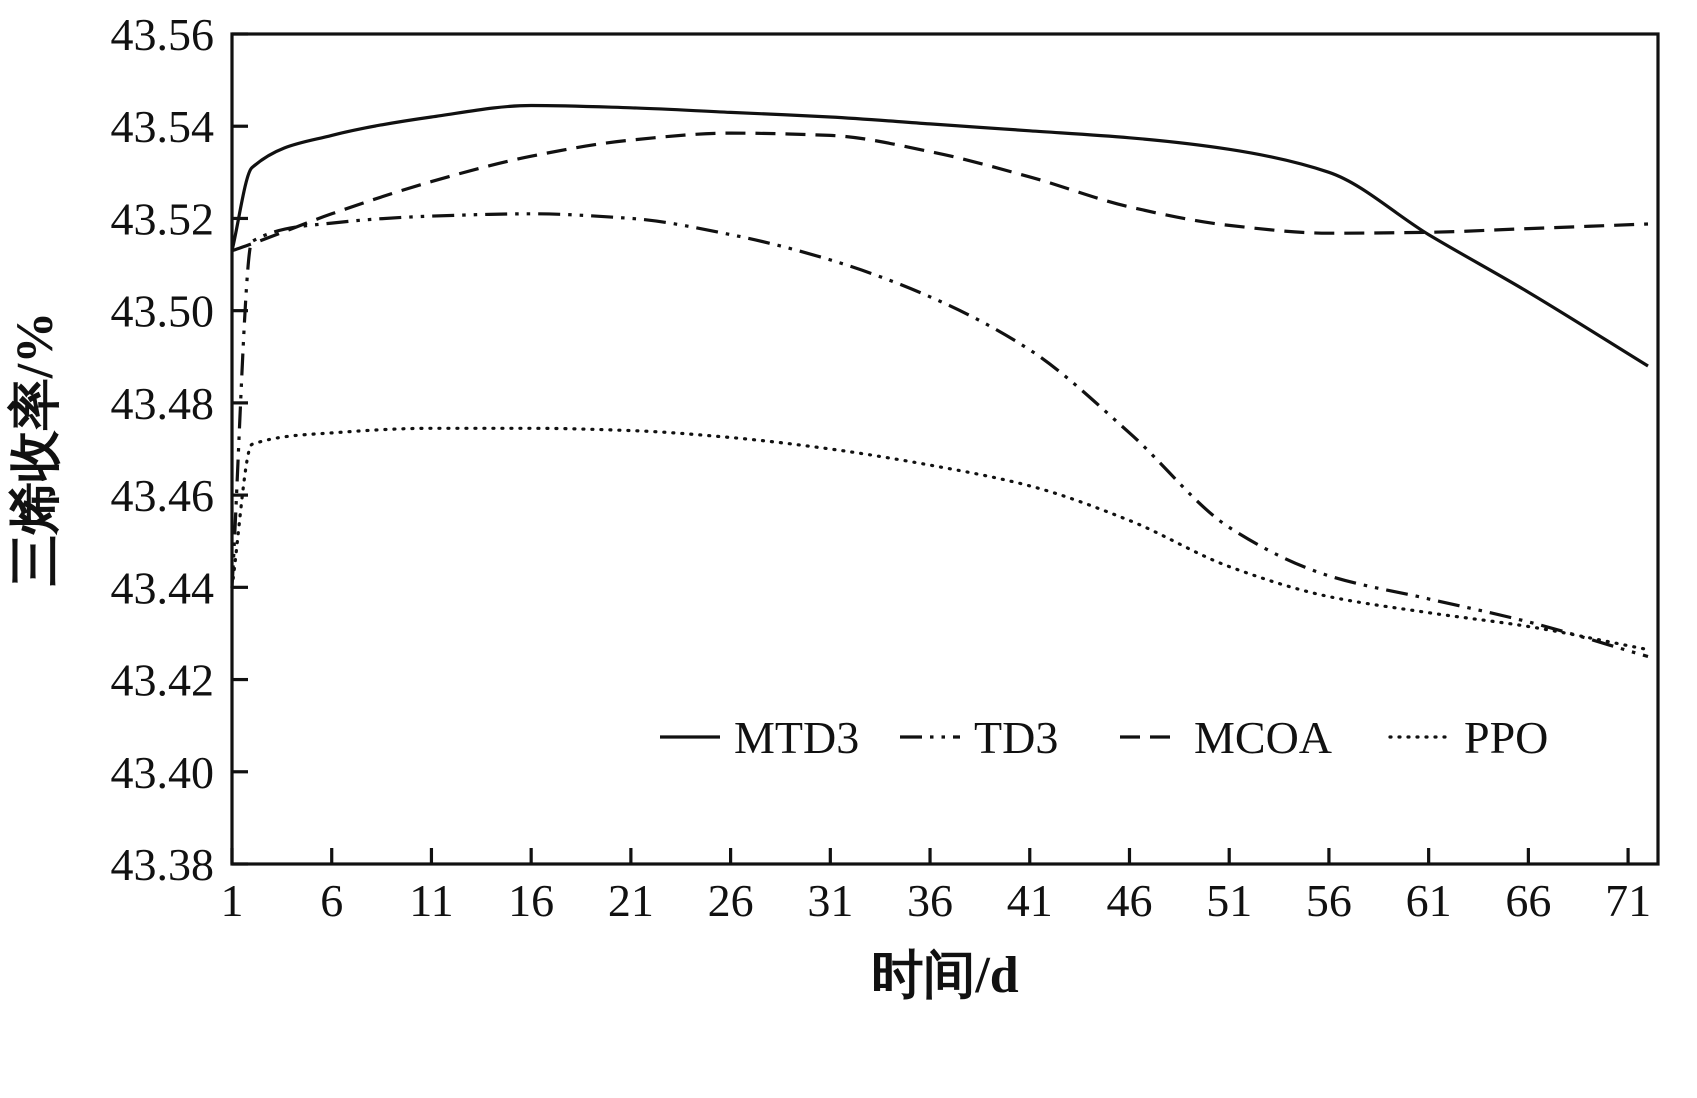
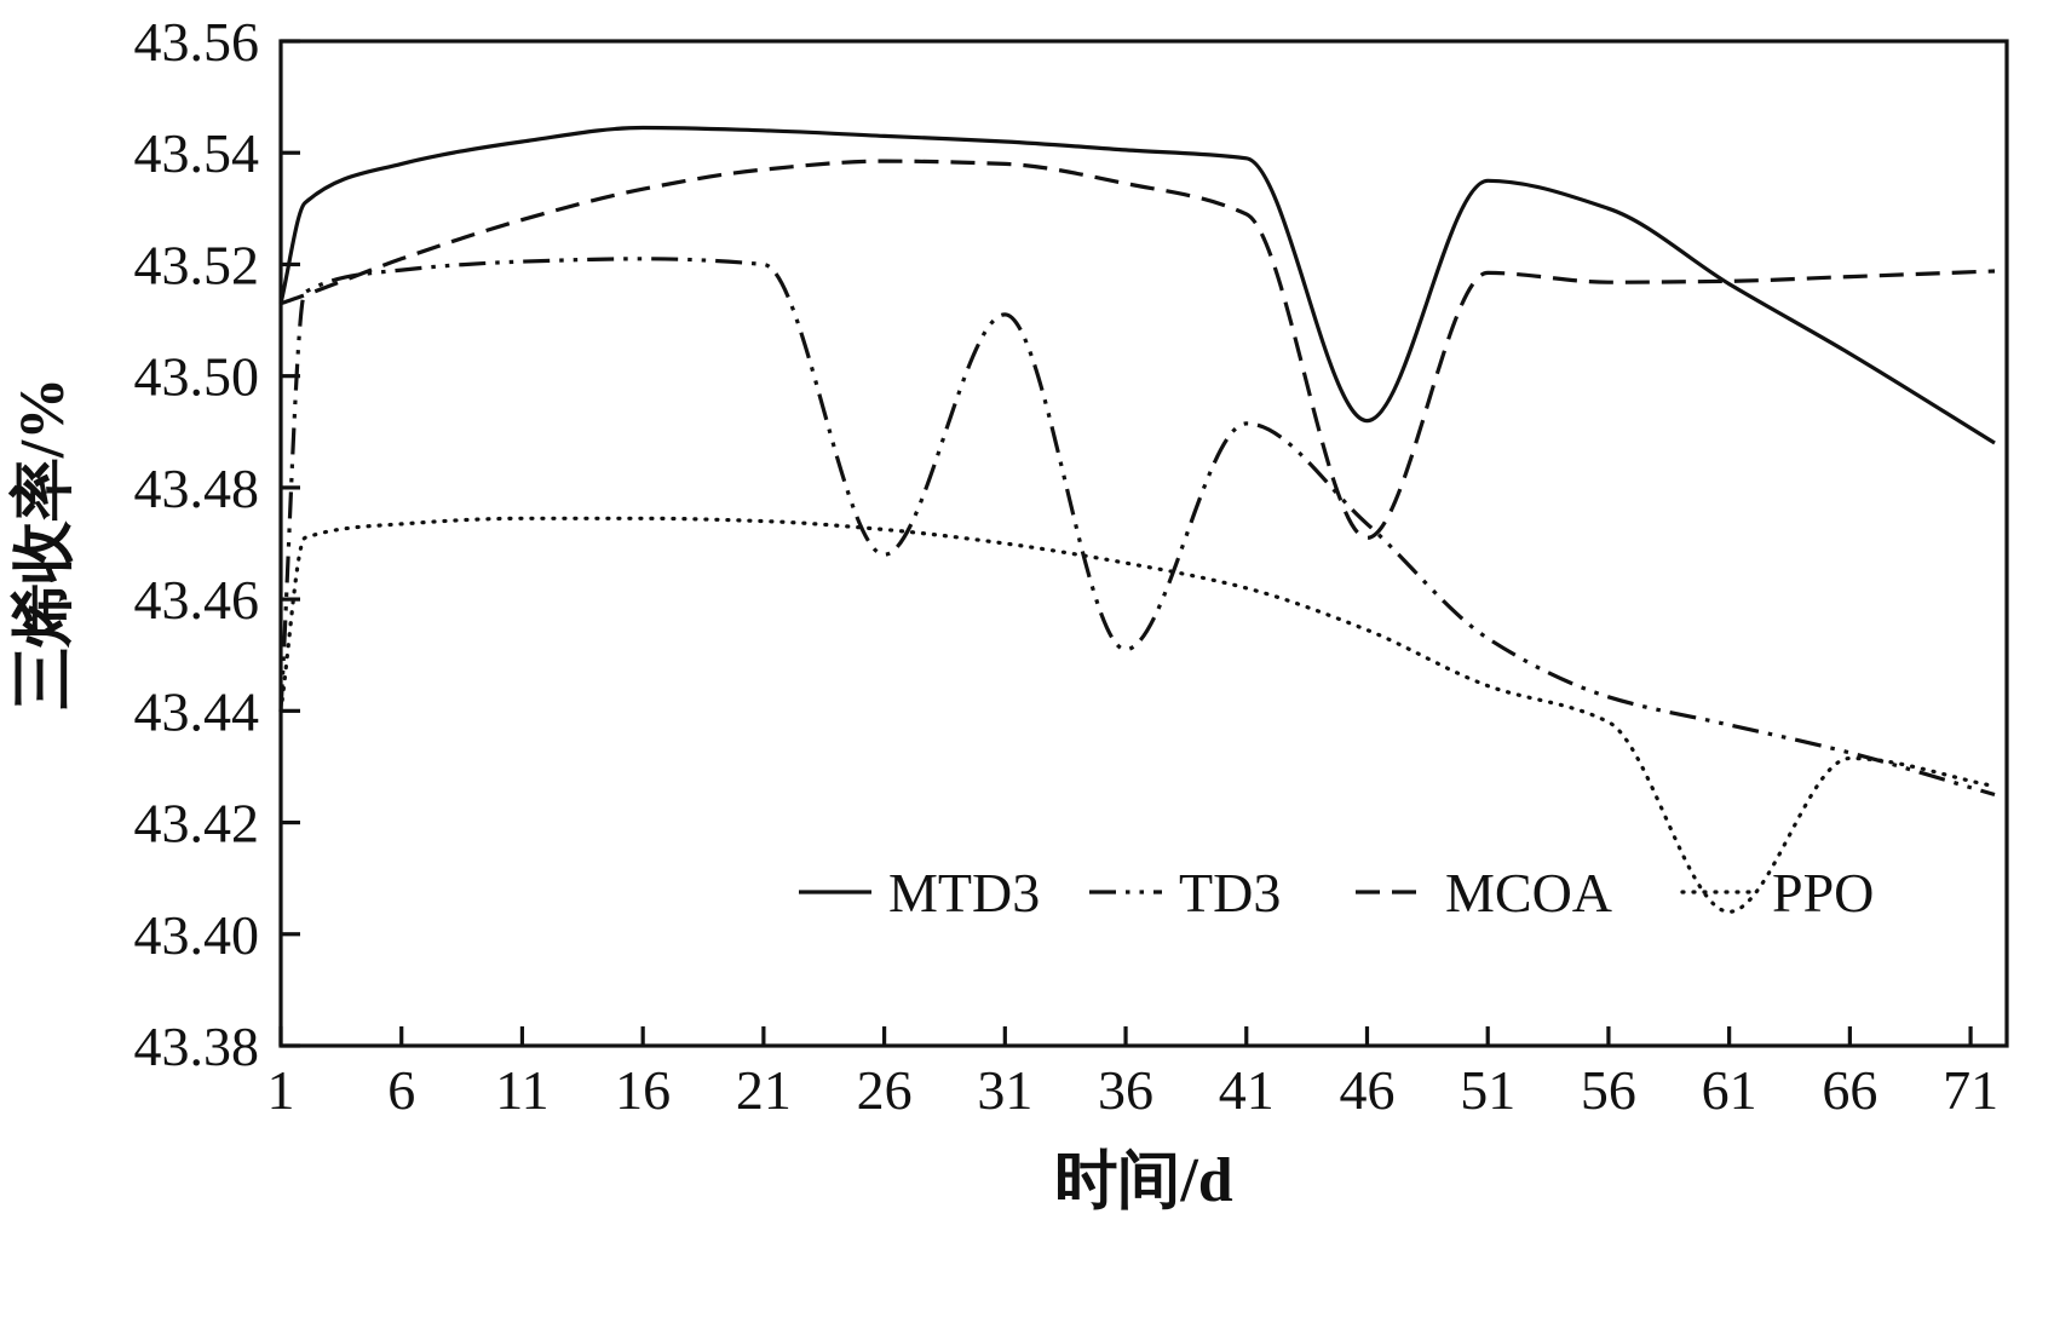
TD3/26: 43.517 -> 43.468
TD3/36: 43.503 -> 43.451
MTD3/46: 43.538 -> 43.492
MCOA/46: 43.523 -> 43.471
PPO/61: 43.434 -> 43.404
